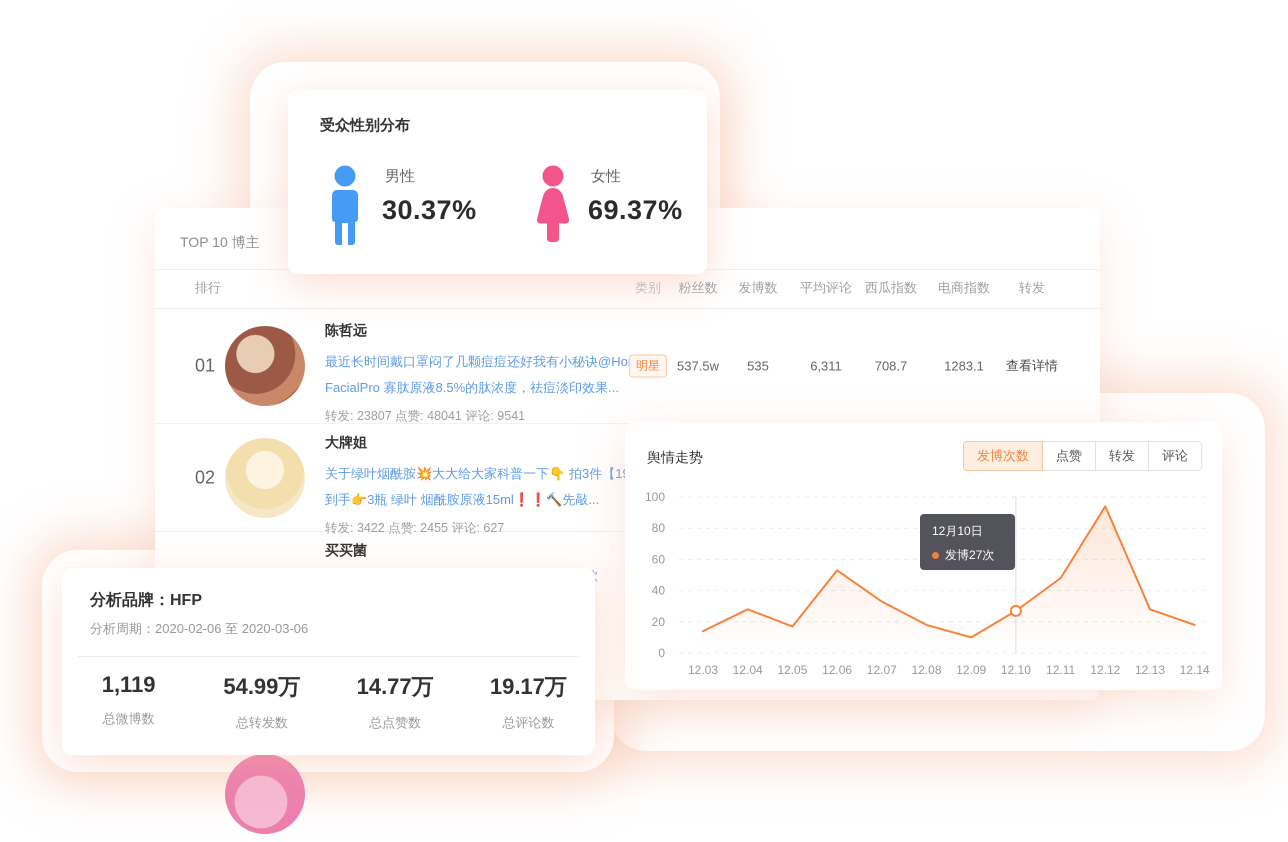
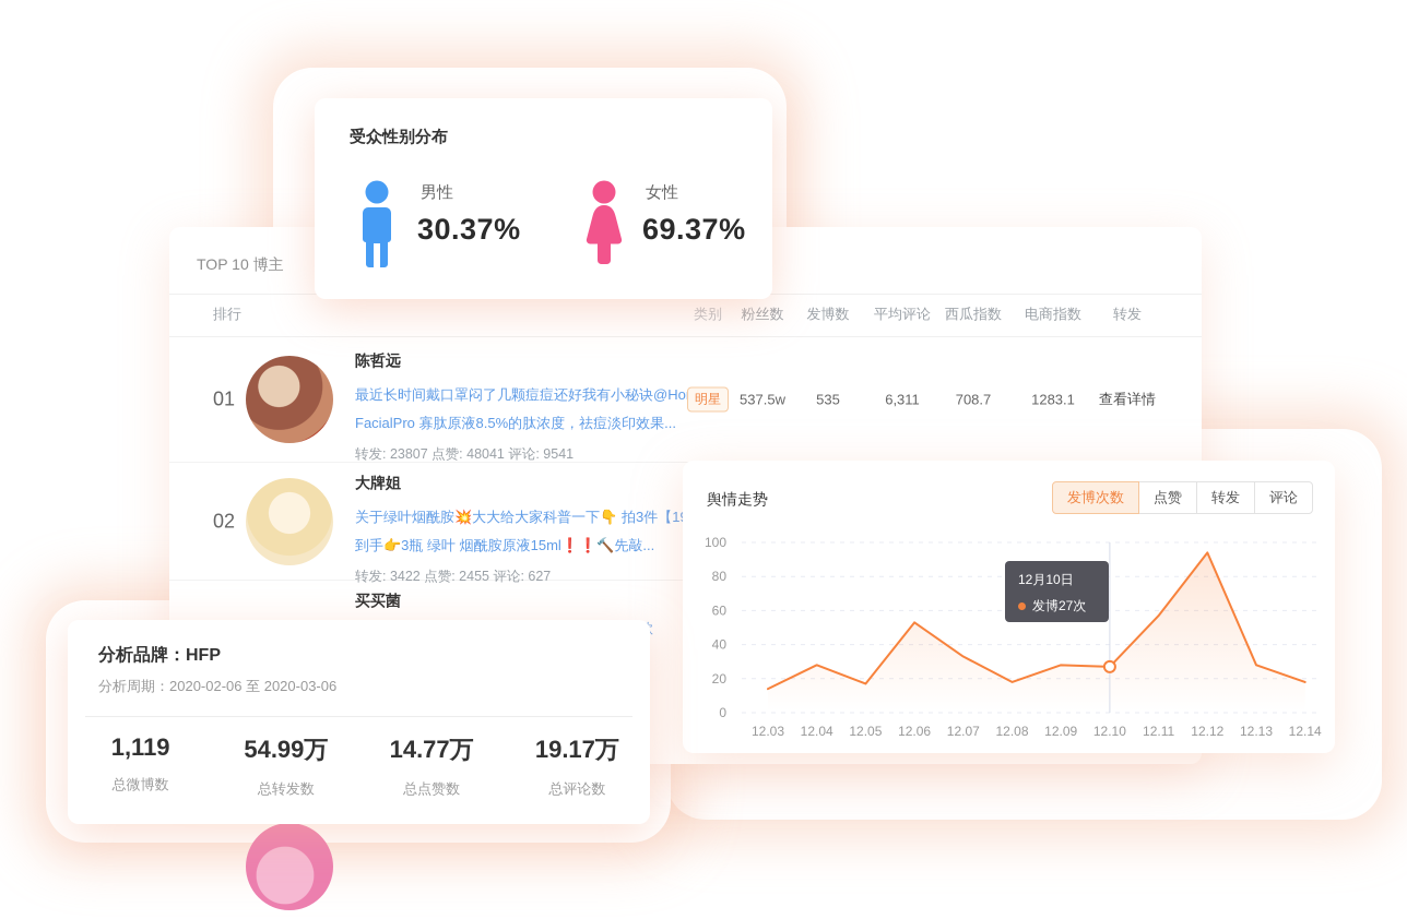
12.09: 10 -> 28
12.11: 48 -> 57
